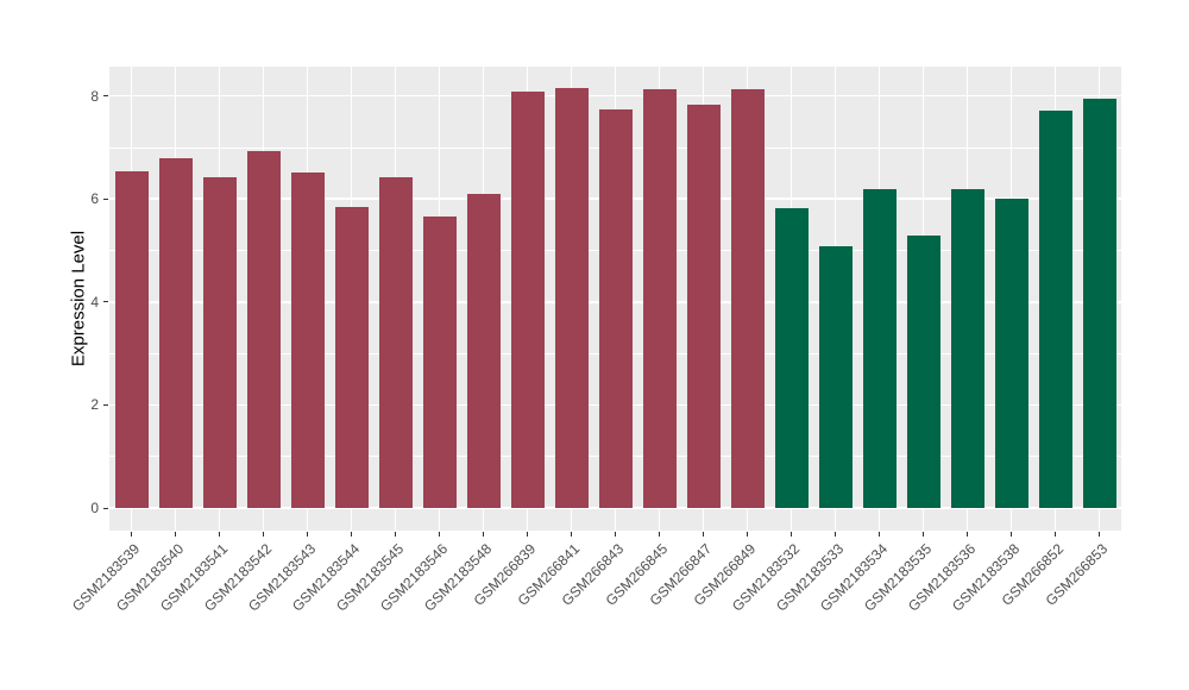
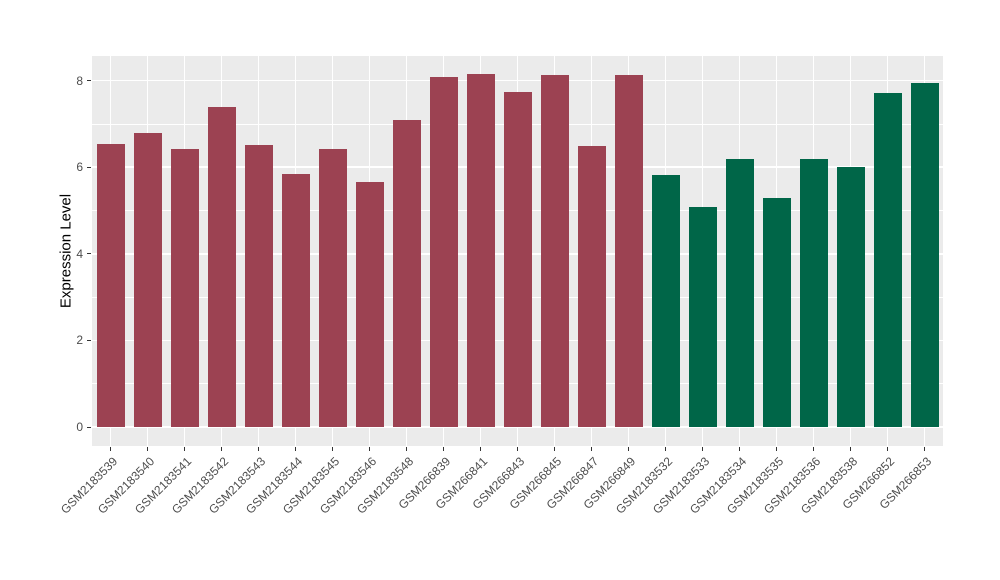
GSM2183542: 6.9 -> 7.4
GSM2183548: 6.1 -> 7.1
GSM266847: 7.8 -> 6.5
